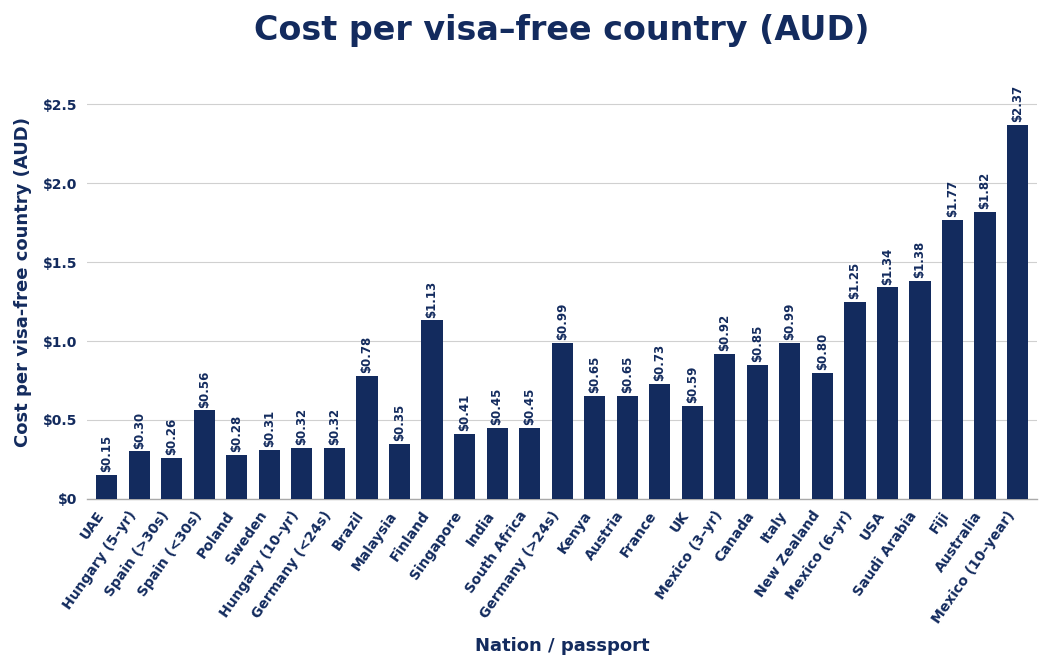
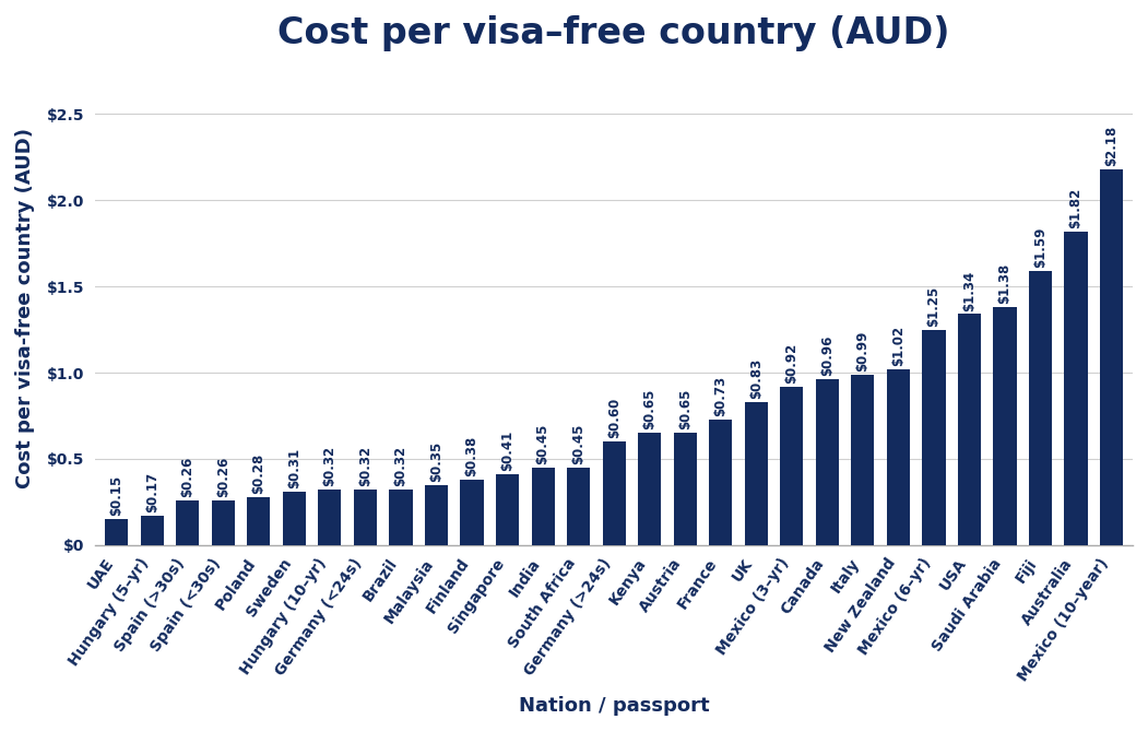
Hungary (5–yr): $0.30 -> $0.17
Spain (<30s): $0.56 -> $0.26
Brazil: $0.78 -> $0.32
Finland: $1.13 -> $0.38
Germany (>24s): $0.99 -> $0.60
UK: $0.59 -> $0.83
Canada: $0.85 -> $0.96
New Zealand: $0.80 -> $1.02
Fiji: $1.77 -> $1.59
Mexico (10–year): $2.37 -> $2.18
